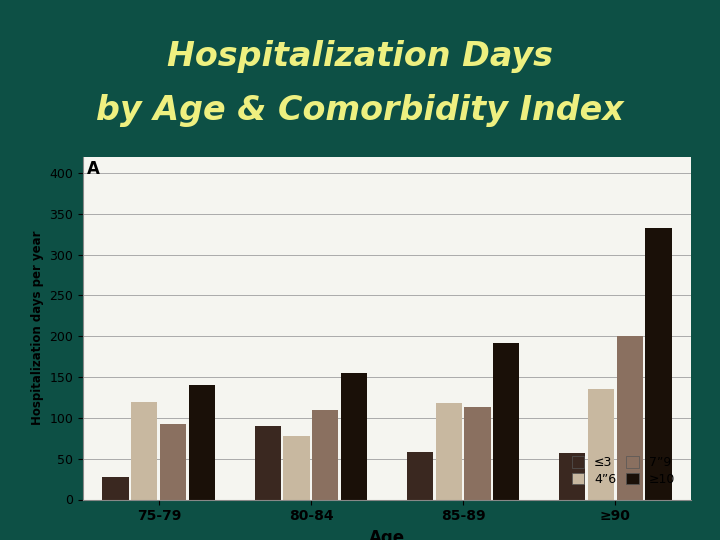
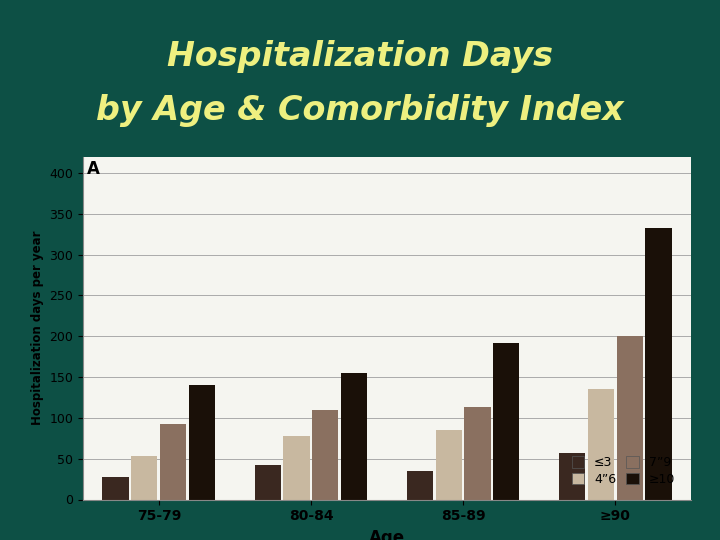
4”6/75-79: 120 -> 53
≤3/80-84: 90 -> 42
≤3/85-89: 58 -> 35
4”6/85-89: 118 -> 85
